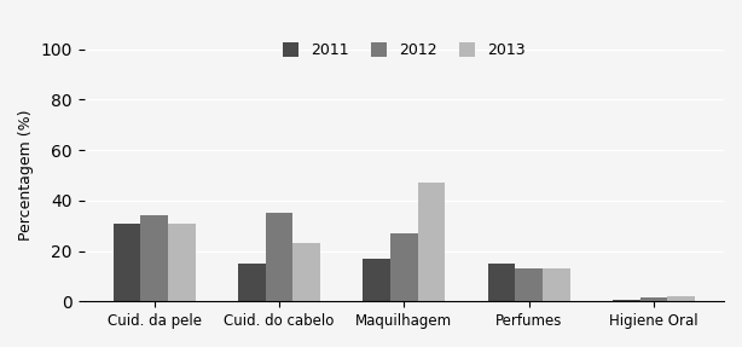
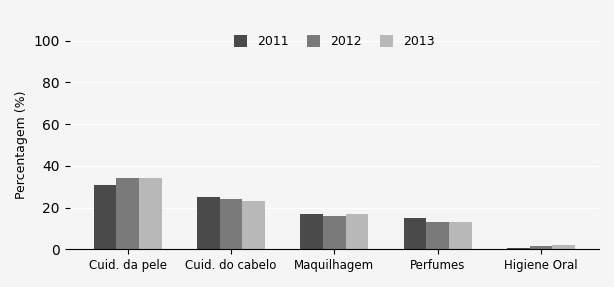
2013/Cuid. da pele: 31 -> 34
2011/Cuid. do cabelo: 15.0 -> 25.0
2012/Cuid. do cabelo: 35.0 -> 24.0
2012/Maquilhagem: 27.0 -> 16.0
2013/Maquilhagem: 47 -> 17
